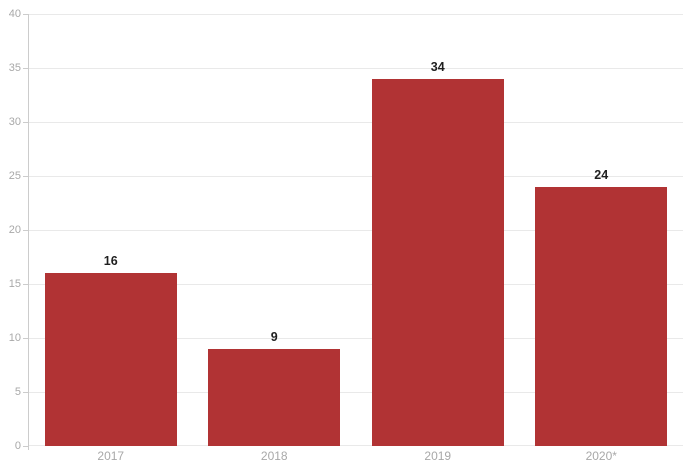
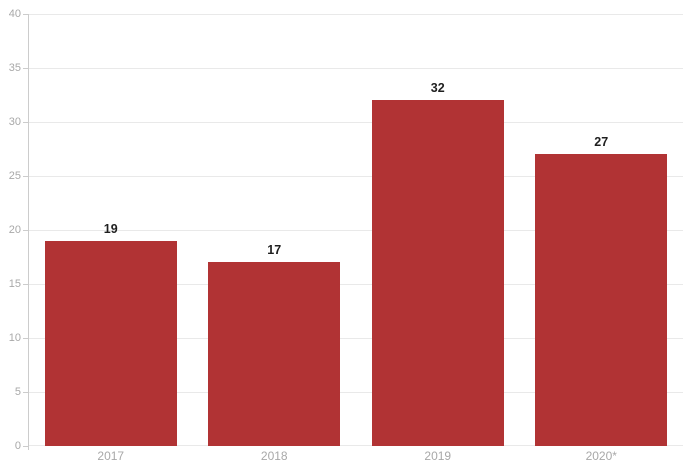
2017: 16 -> 19
2018: 9 -> 17
2019: 34 -> 32
2020*: 24 -> 27
